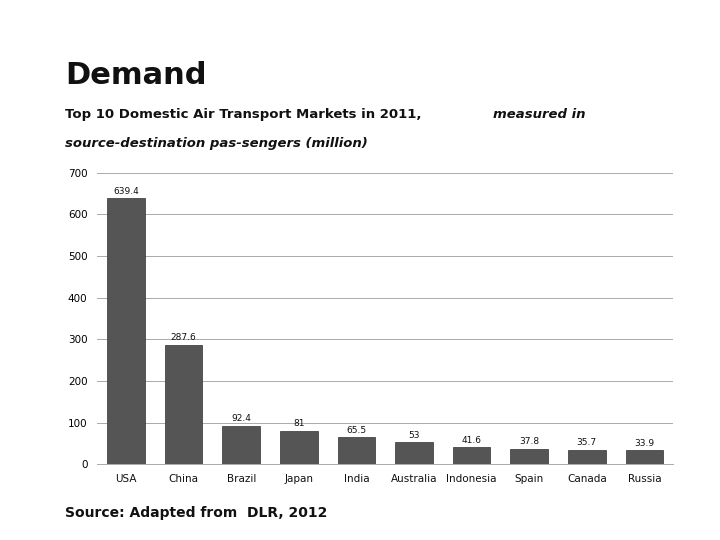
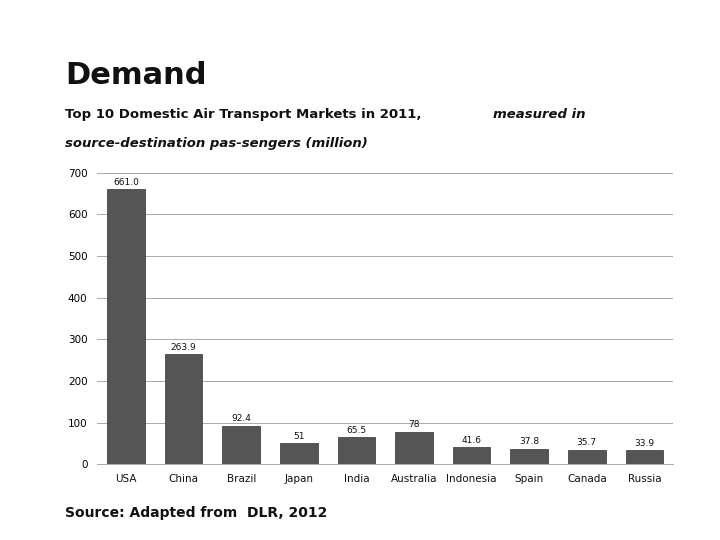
USA: 639.4 -> 661.0
China: 287.6 -> 263.9
Japan: 81 -> 51
Australia: 53 -> 78
